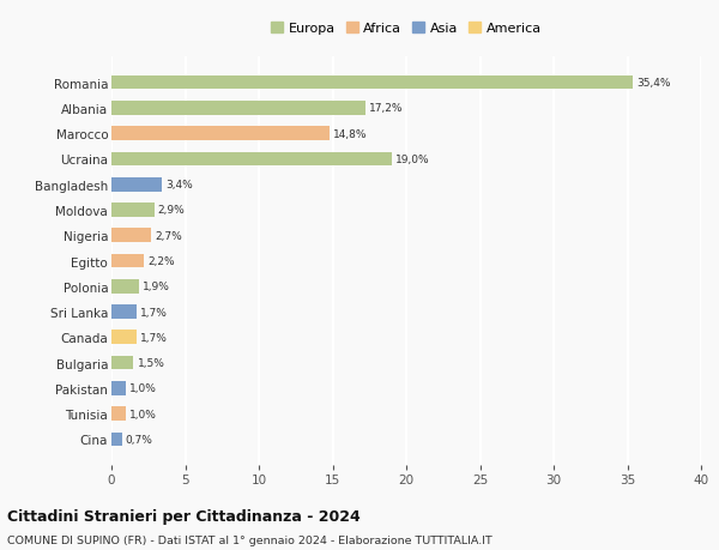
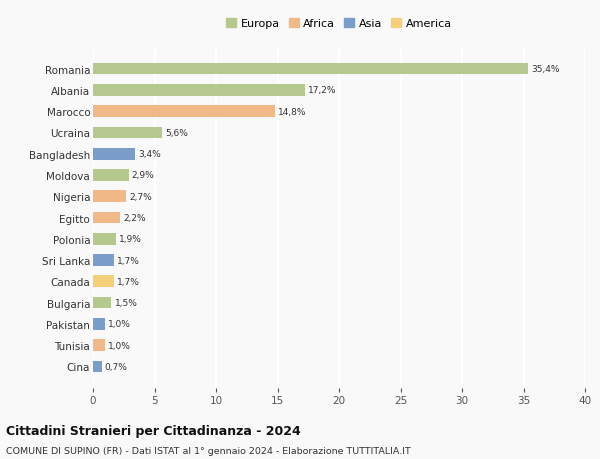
Ucraina: 19,0% -> 5,6%
